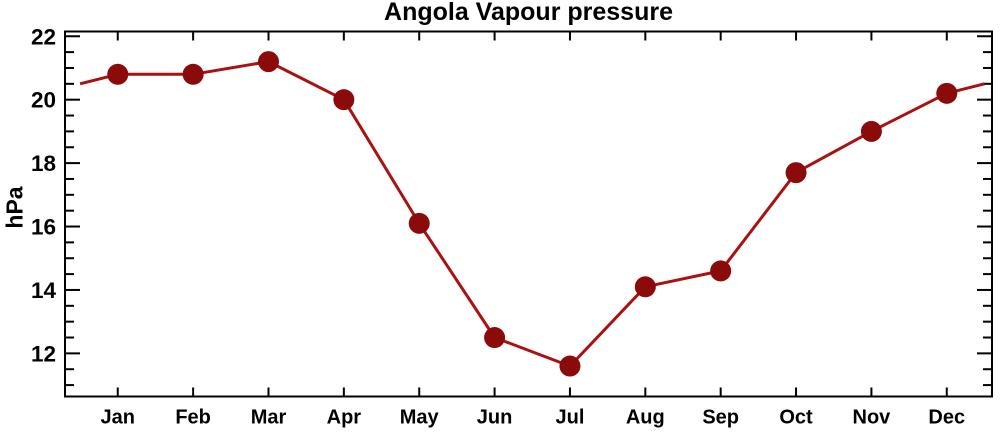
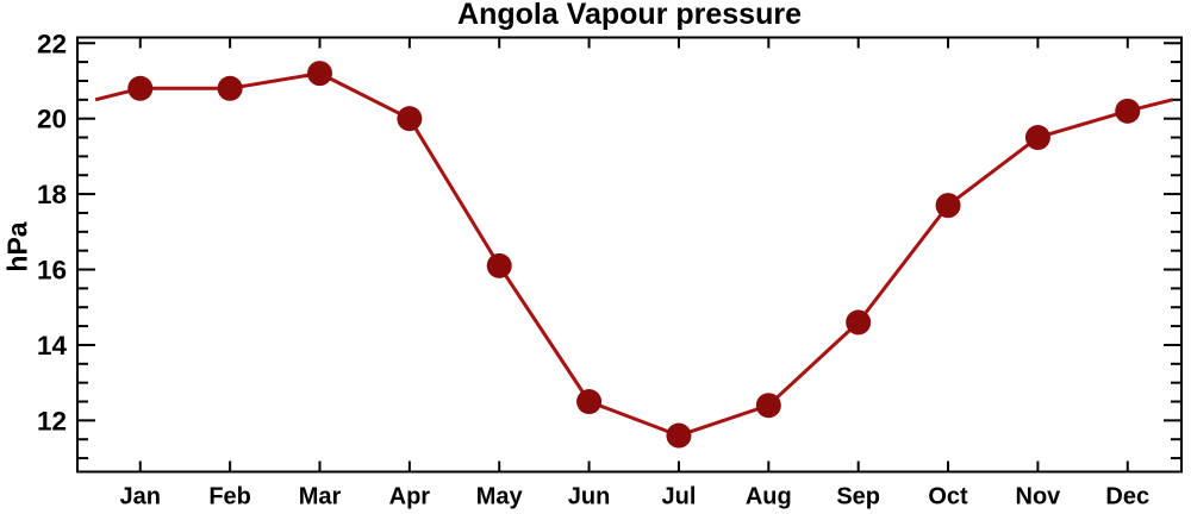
Aug: 14.1 -> 12.4
Nov: 19.0 -> 19.5
